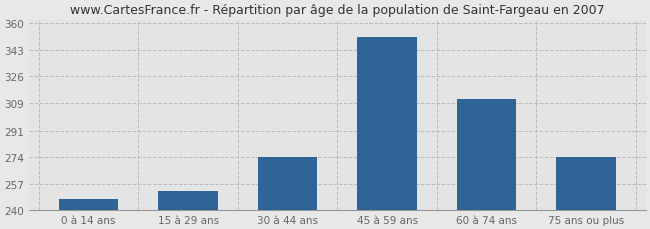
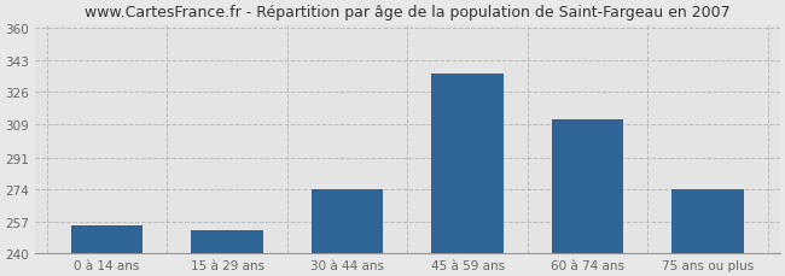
0 à 14 ans: 247 -> 255
45 à 59 ans: 351 -> 336
